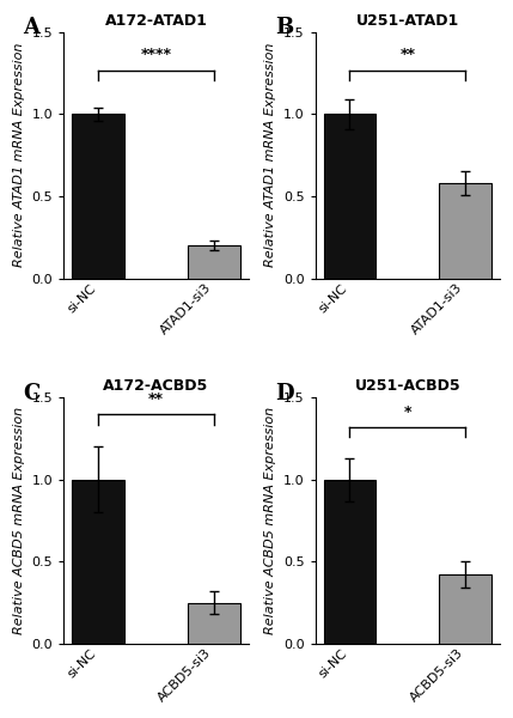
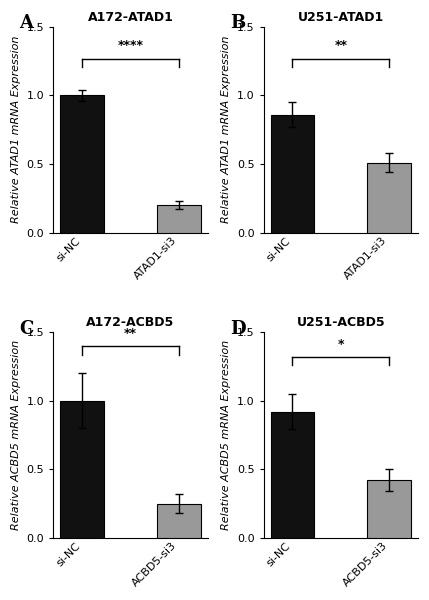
U251-ATAD1/si-NC: 1.00 -> 0.86
U251-ATAD1/ATAD1-si3: 0.58 -> 0.51
U251-ACBD5/si-NC: 1.00 -> 0.92
